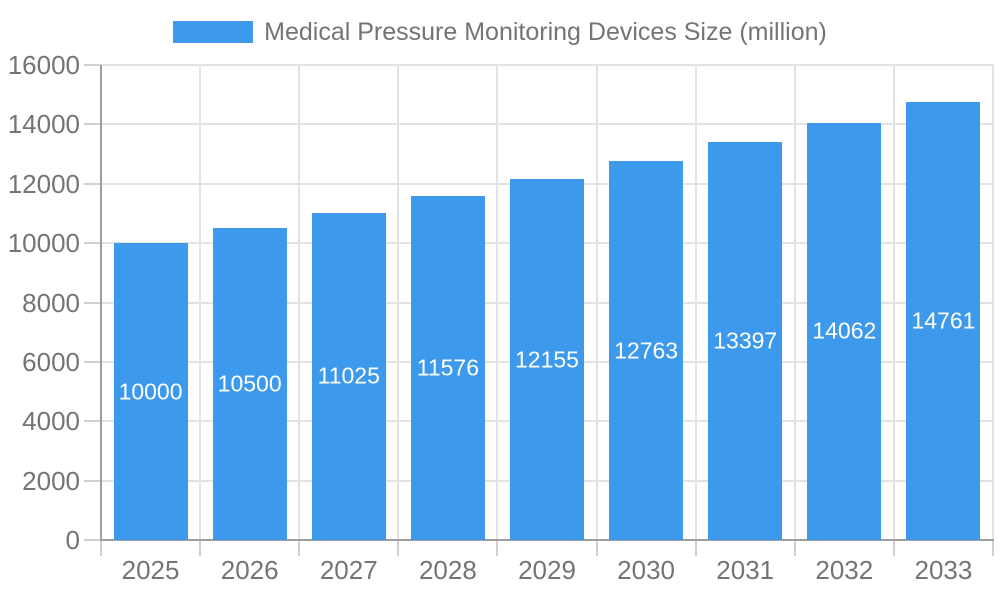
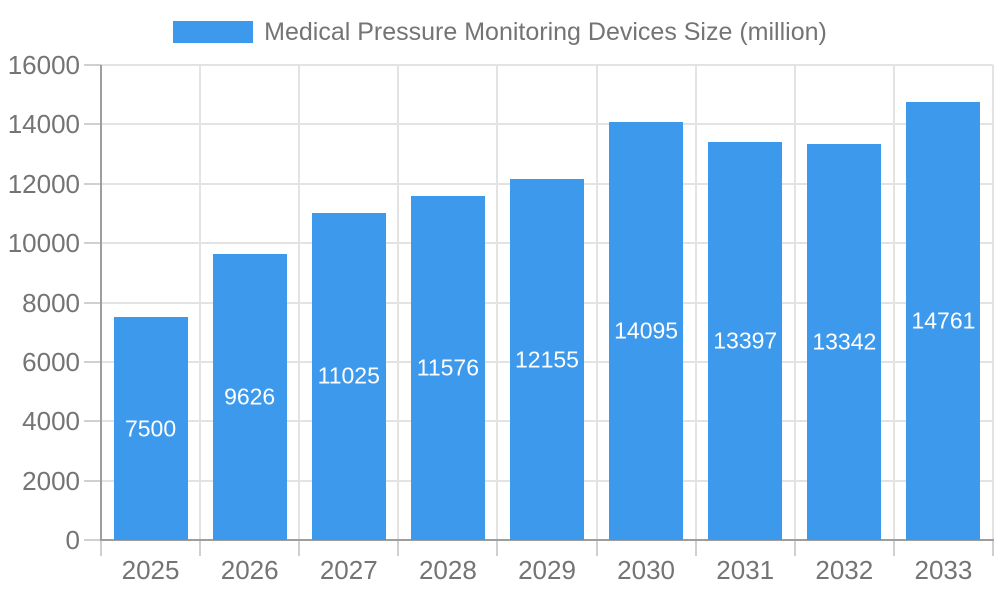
2025: 10000 -> 7500
2026: 10500 -> 9626
2030: 12763 -> 14095
2032: 14062 -> 13342
